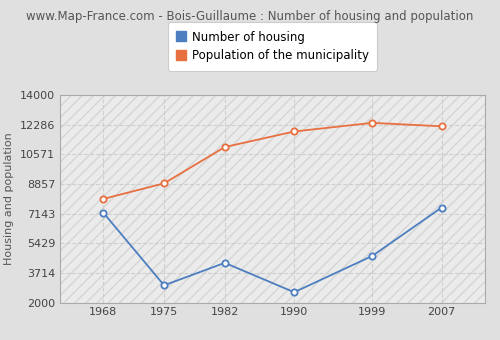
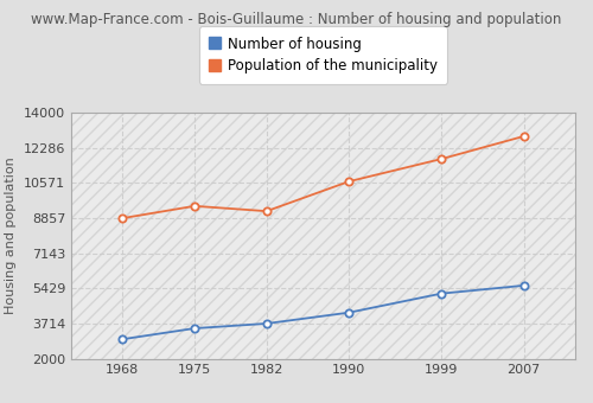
Number of housing/1968: 7200 -> 3000
Population of the municipality/1968: 8000 -> 8900
Number of housing/1975: 3000 -> 3500
Population of the municipality/1975: 8900 -> 9400
Number of housing/1982: 4300 -> 3700
Population of the municipality/1982: 11000 -> 9200
Number of housing/1990: 2600 -> 4200
Population of the municipality/1990: 11900 -> 10600
Number of housing/1999: 4700 -> 5200
Population of the municipality/1999: 12400 -> 11800
Number of housing/2007: 7500 -> 5600
Population of the municipality/2007: 12200 -> 12900
